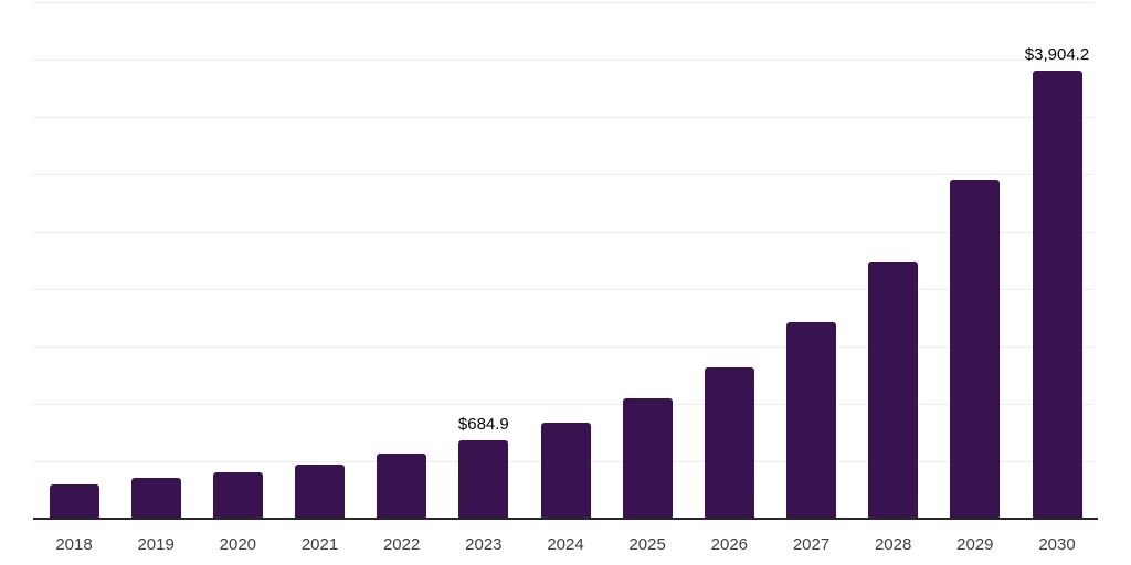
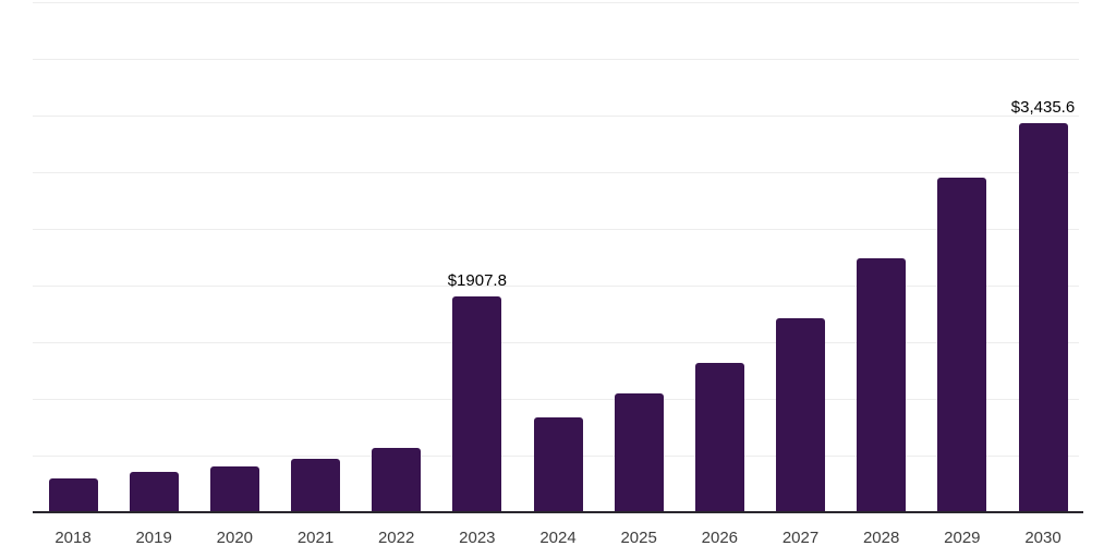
2023: $684.9 -> $1907.8
2030: $3,904.2 -> $3,435.6
